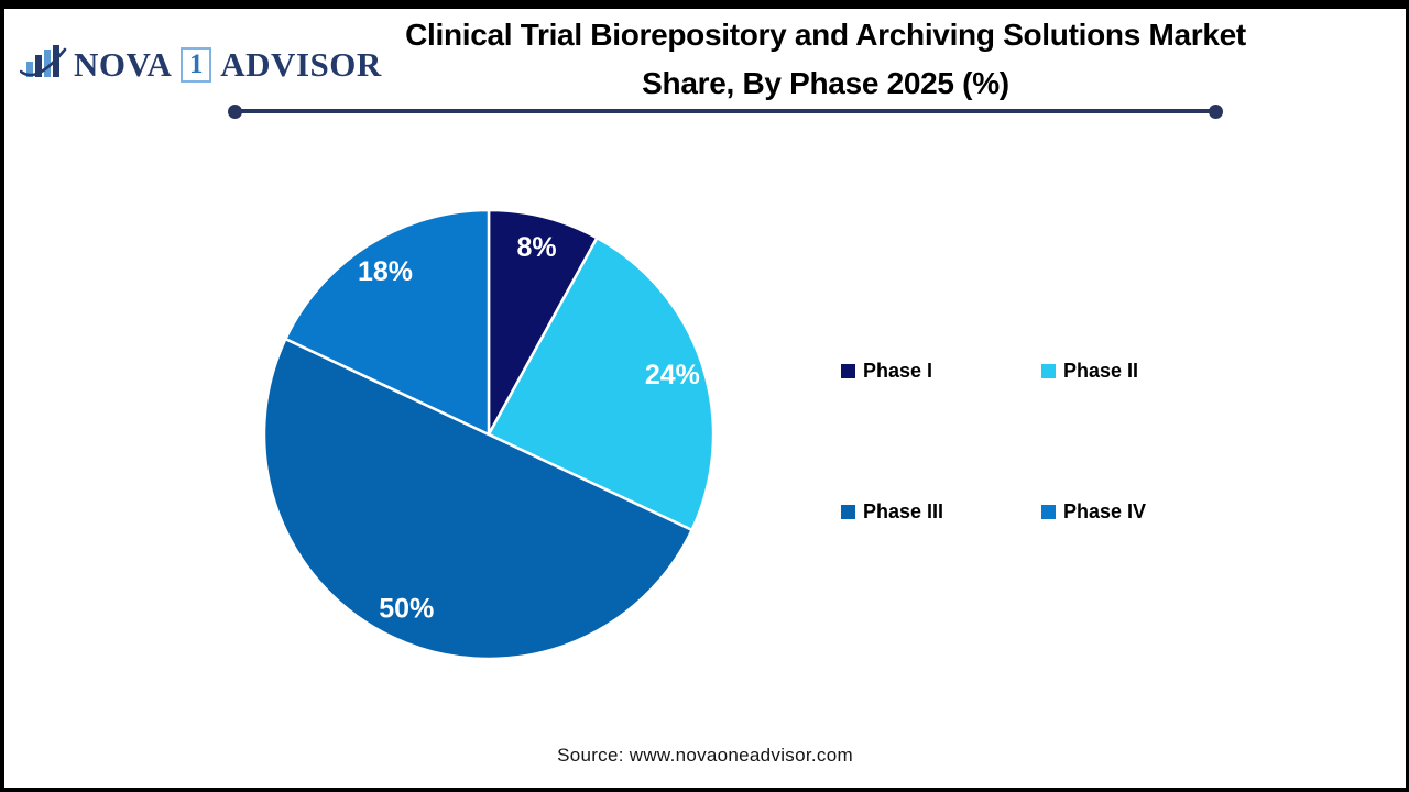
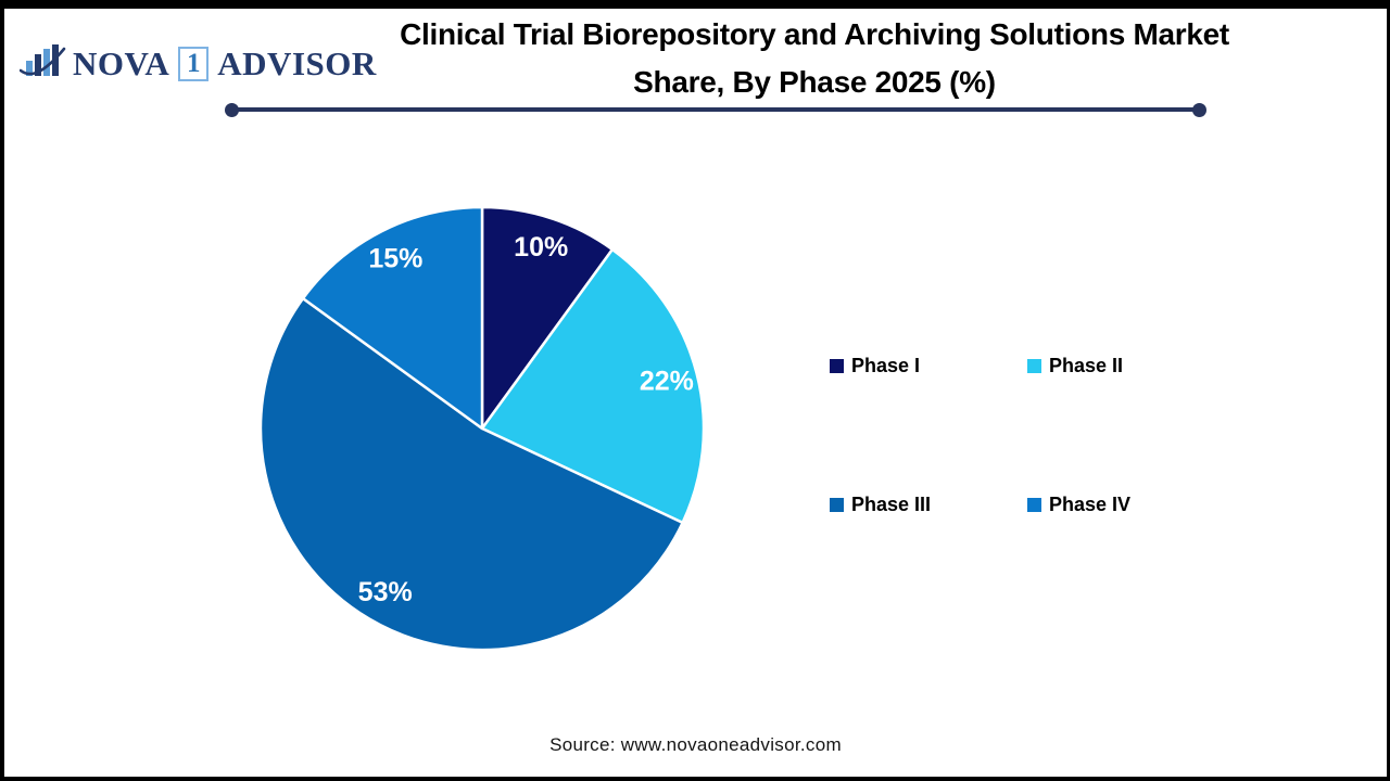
Phase I: 8% -> 10%
Phase II: 24% -> 22%
Phase III: 50% -> 53%
Phase IV: 18% -> 15%
